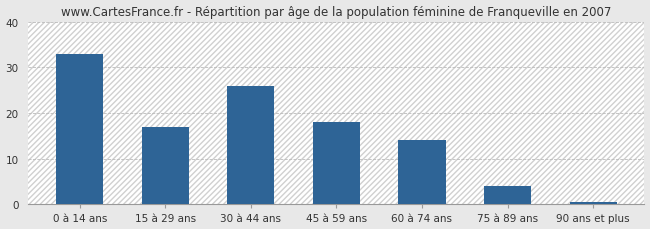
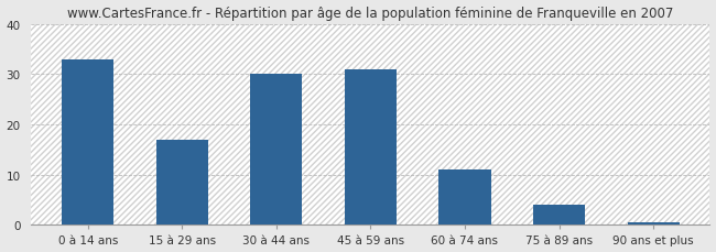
30 à 44 ans: 26.0 -> 30.0
45 à 59 ans: 18.0 -> 31.0
60 à 74 ans: 14.0 -> 11.0
